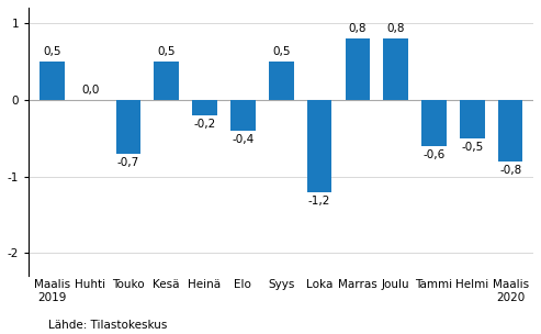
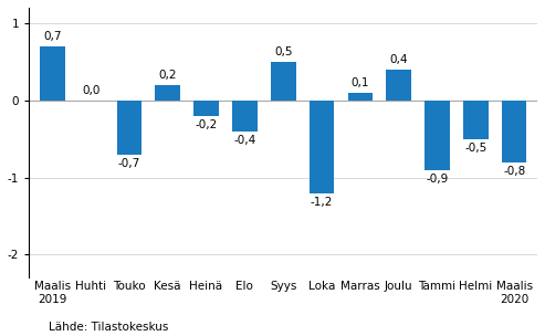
Maalis 2019: 0,5 -> 0,7
Kesä: 0,5 -> 0,2
Marras: 0,8 -> 0,1
Joulu: 0,8 -> 0,4
Tammi: -0,6 -> -0,9
